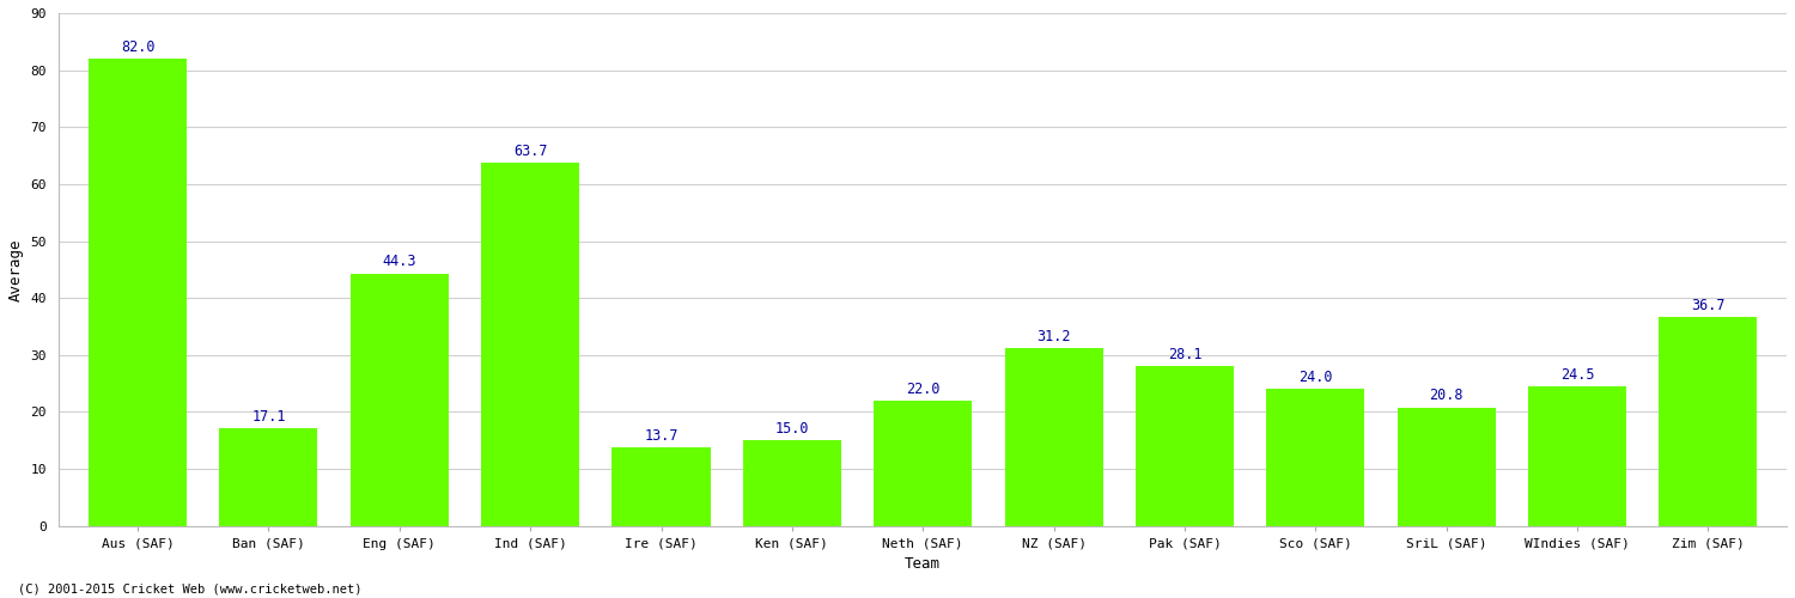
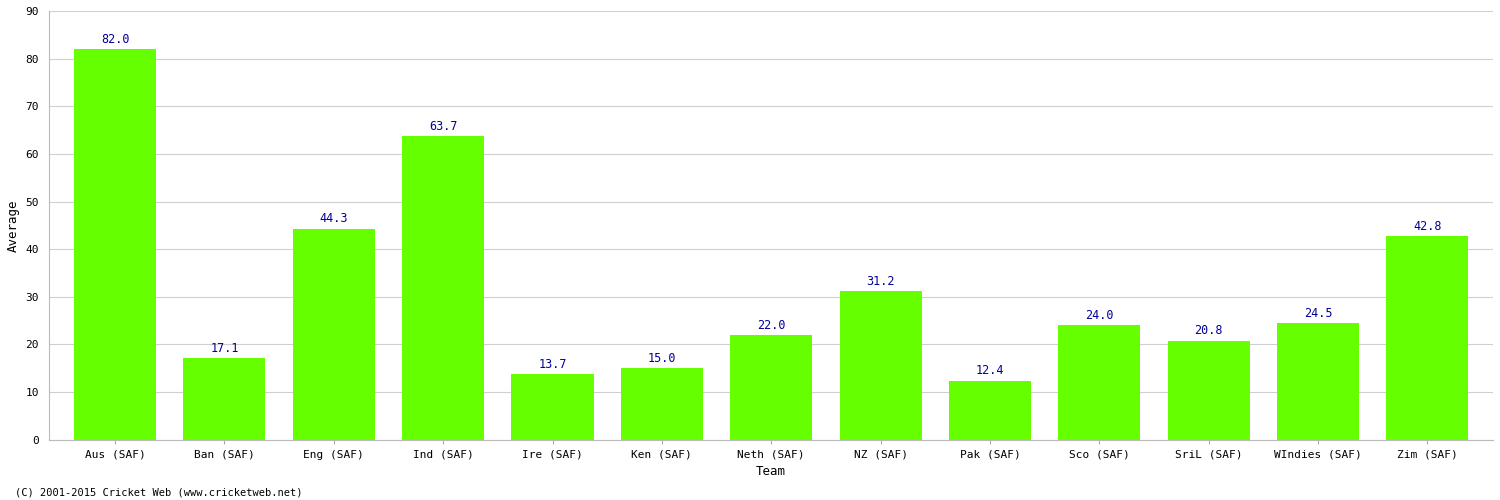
Pak (SAF): 28.1 -> 12.4
Zim (SAF): 36.7 -> 42.8
